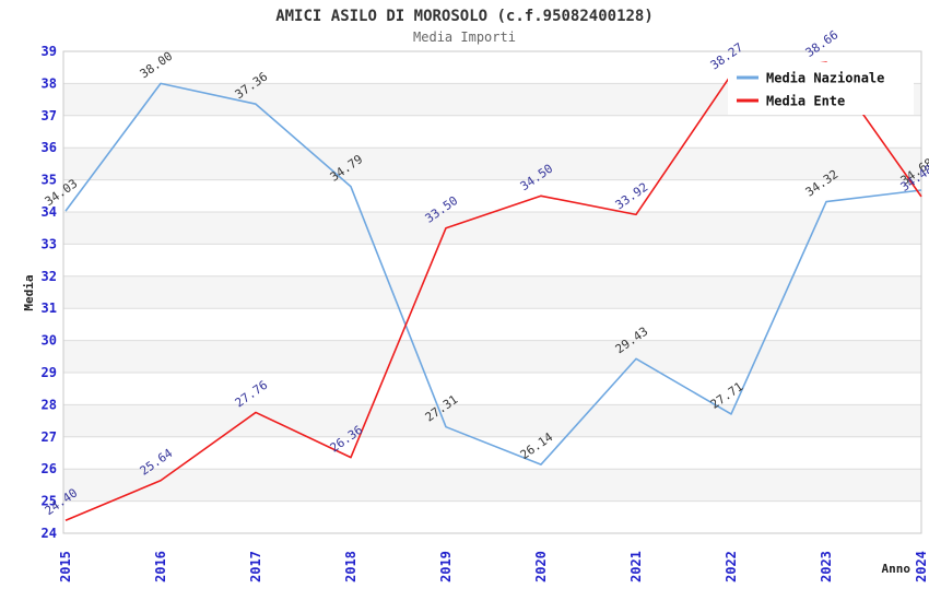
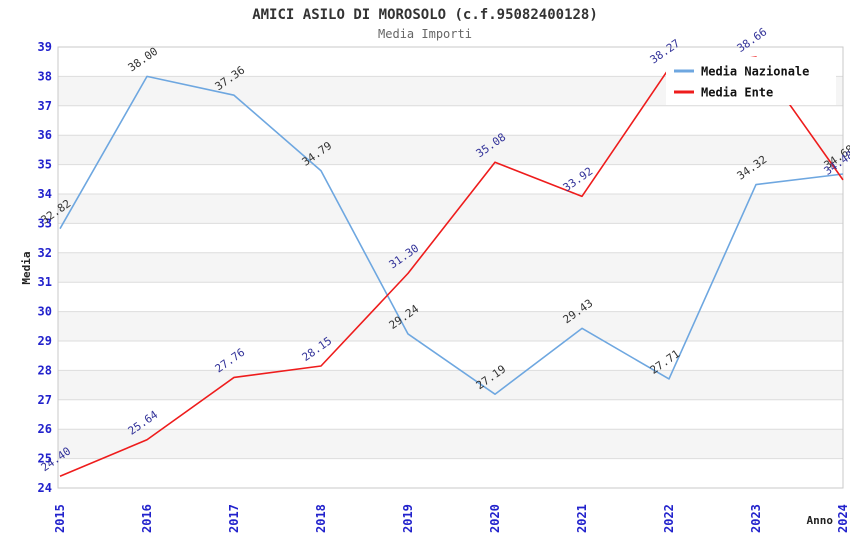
Media Nazionale/2015: 34.03 -> 32.82
Media Ente/2018: 26.36 -> 28.15
Media Nazionale/2019: 27.31 -> 29.24
Media Ente/2019: 33.50 -> 31.30
Media Nazionale/2020: 26.14 -> 27.19
Media Ente/2020: 34.50 -> 35.08
